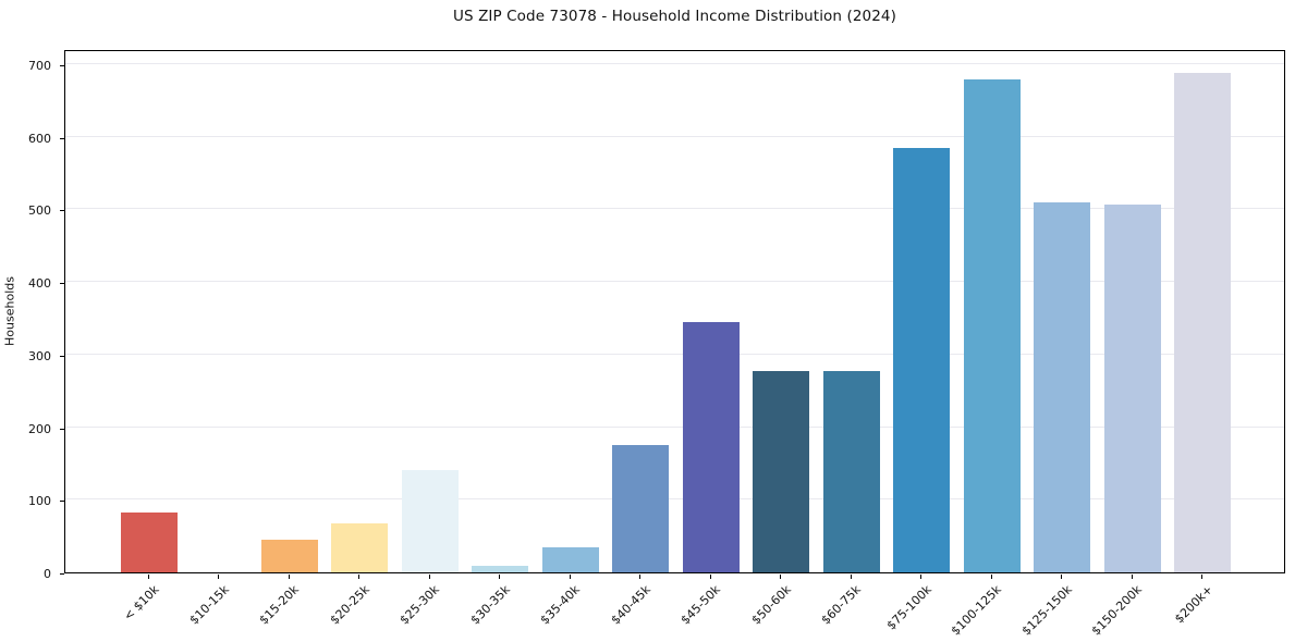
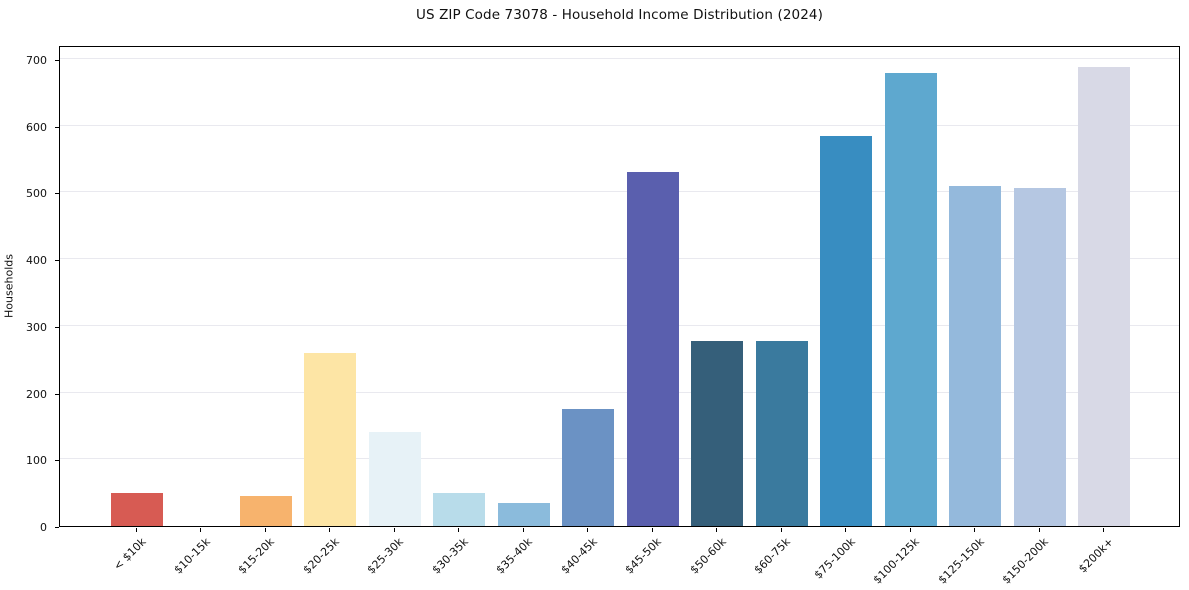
< $10k: 80 -> 50
$20-25k: 70 -> 260
$30-35k: 10 -> 50
$45-50k: 340 -> 530
